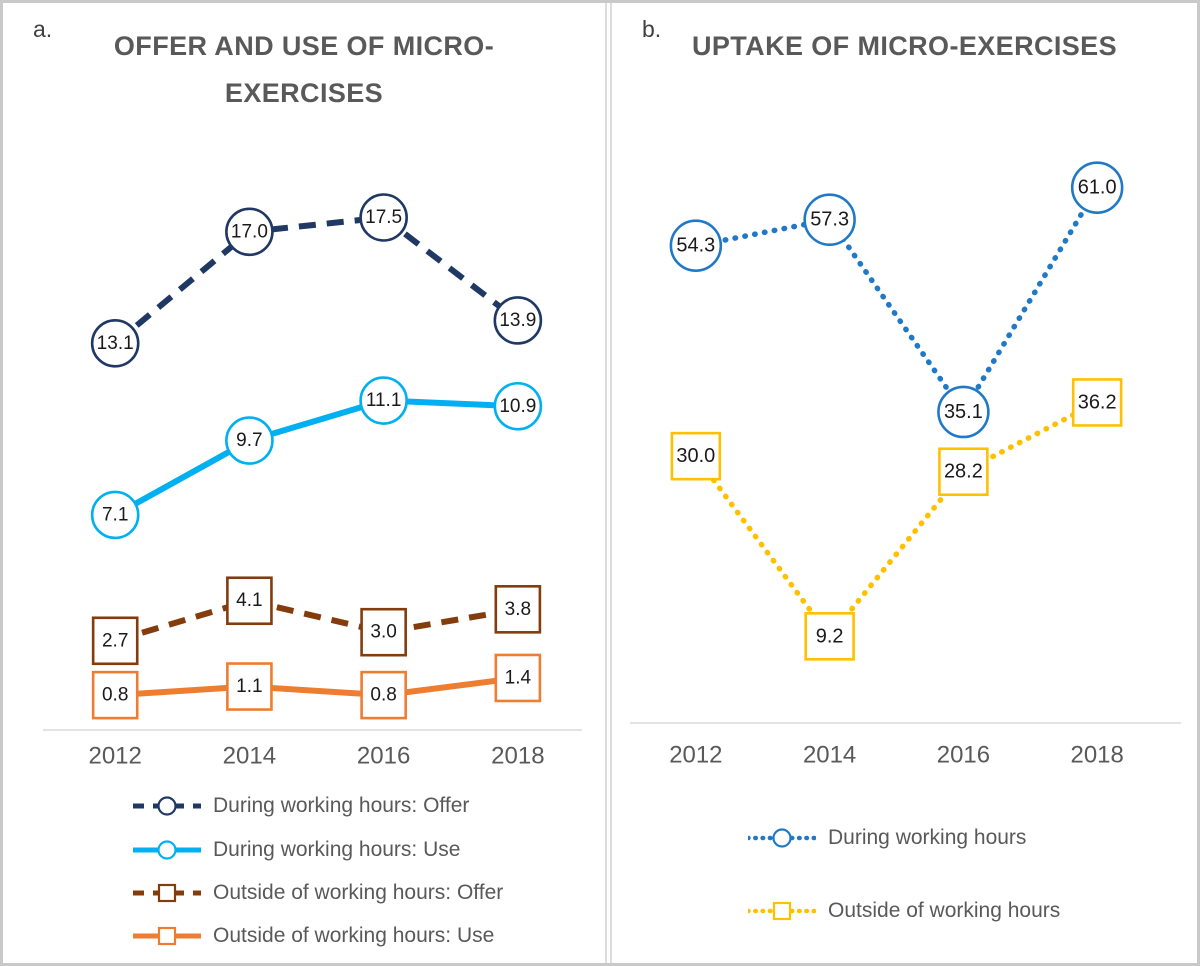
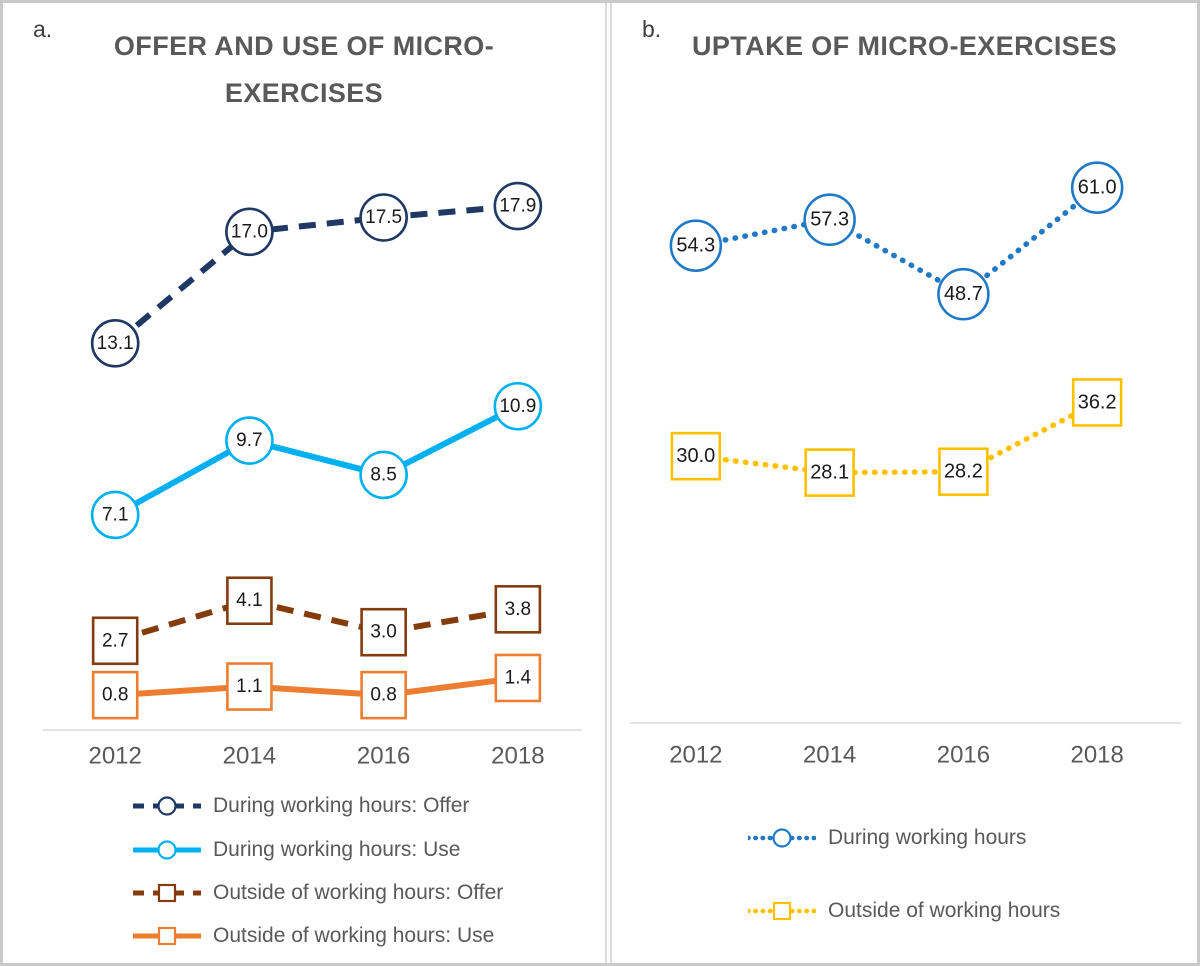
OFFER AND USE OF MICRO-EXERCISES/During working hours: Use/2016: 11.1 -> 8.5
OFFER AND USE OF MICRO-EXERCISES/During working hours: Offer/2018: 13.9 -> 17.9
UPTAKE OF MICRO-EXERCISES/Outside of working hours/2014: 9.2 -> 28.1
UPTAKE OF MICRO-EXERCISES/During working hours/2016: 35.1 -> 48.7
